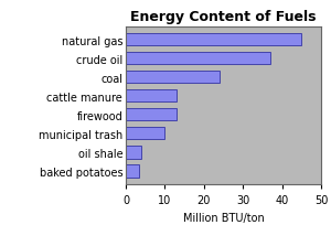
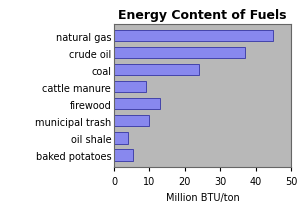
cattle manure: 13.0 -> 9.0
baked potatoes: 3.5 -> 5.5
